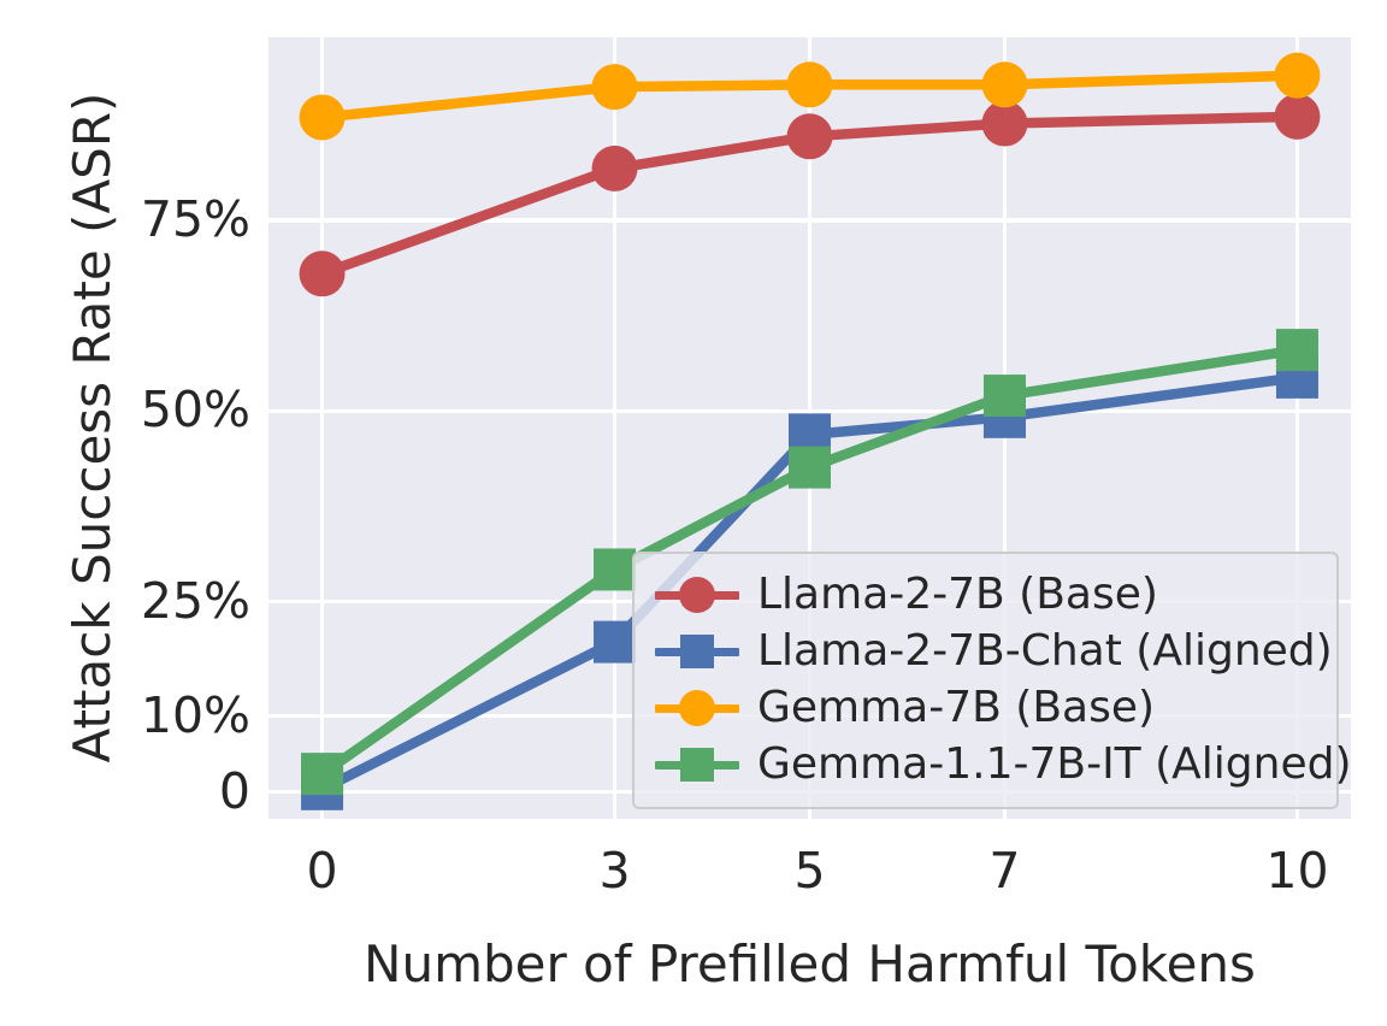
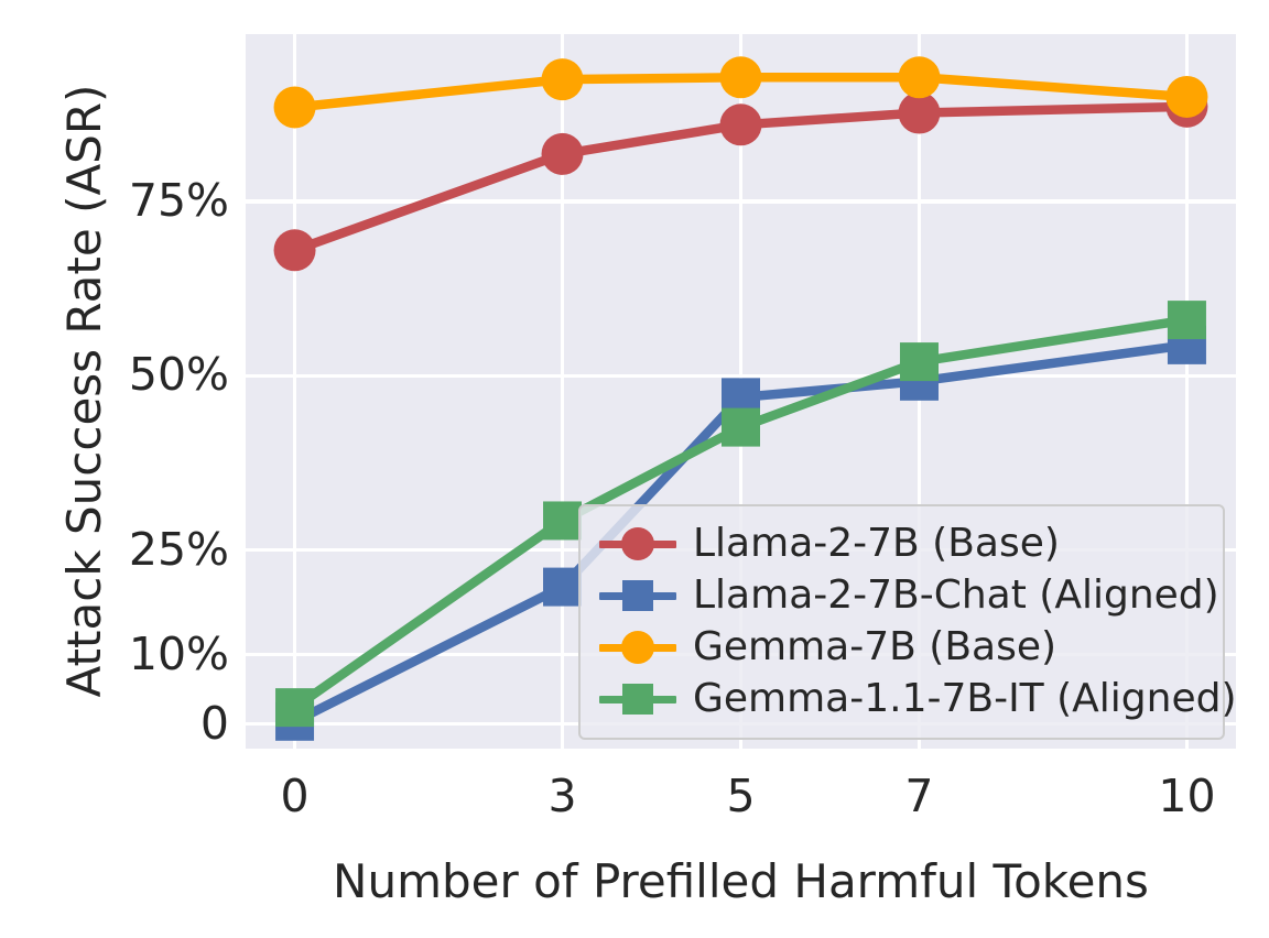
Gemma-7B (Base)/10: 94% -> 90%
